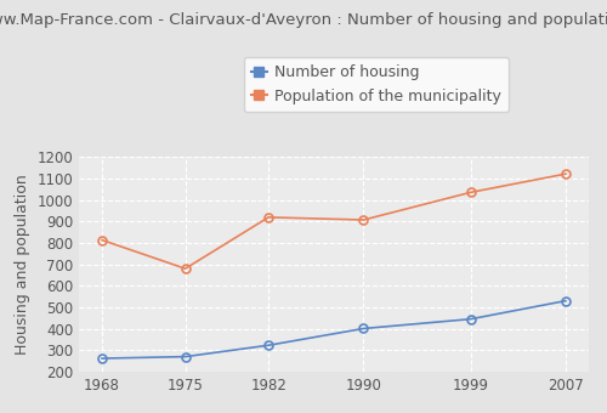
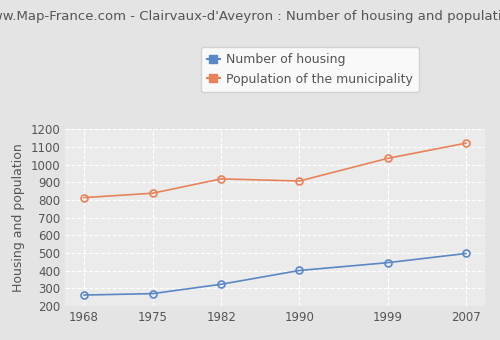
Population of the municipality/1975: 680 -> 840
Number of housing/2007: 530 -> 500
